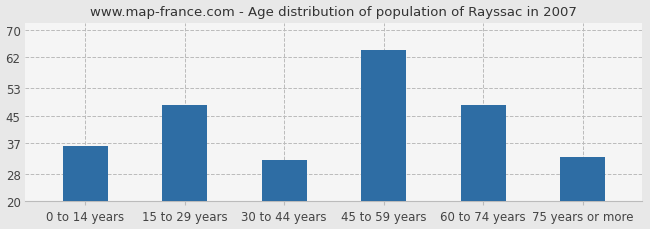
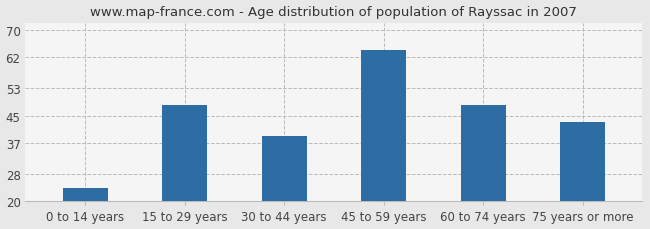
0 to 14 years: 36 -> 24
30 to 44 years: 32 -> 39
75 years or more: 33 -> 43
